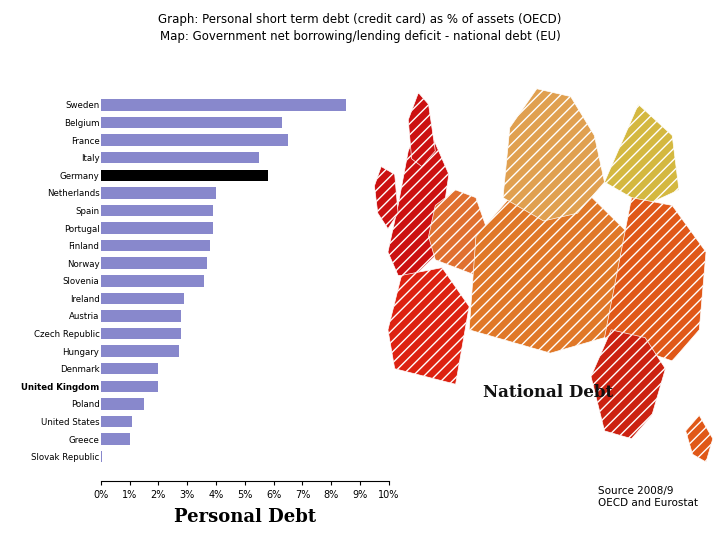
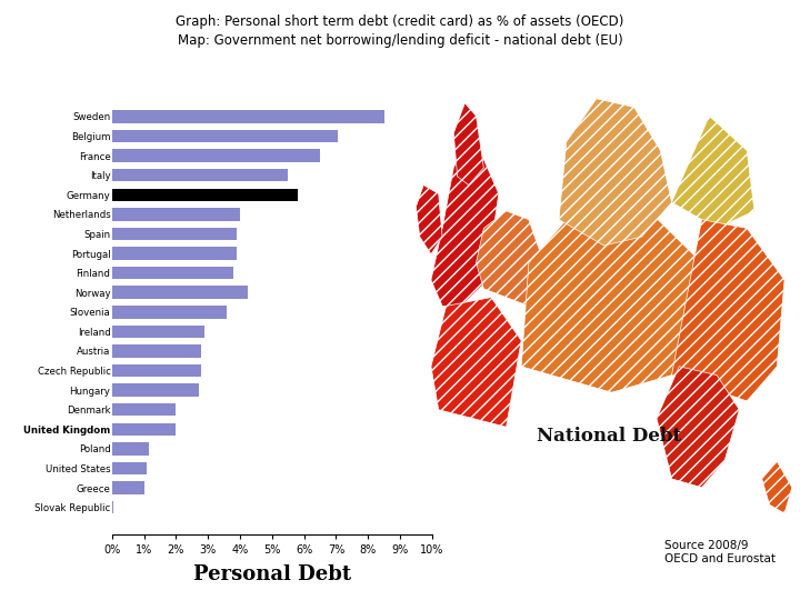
Belgium: 6.30% -> 7.05%
Norway: 3.70% -> 4.25%
Poland: 1.50% -> 1.15%
